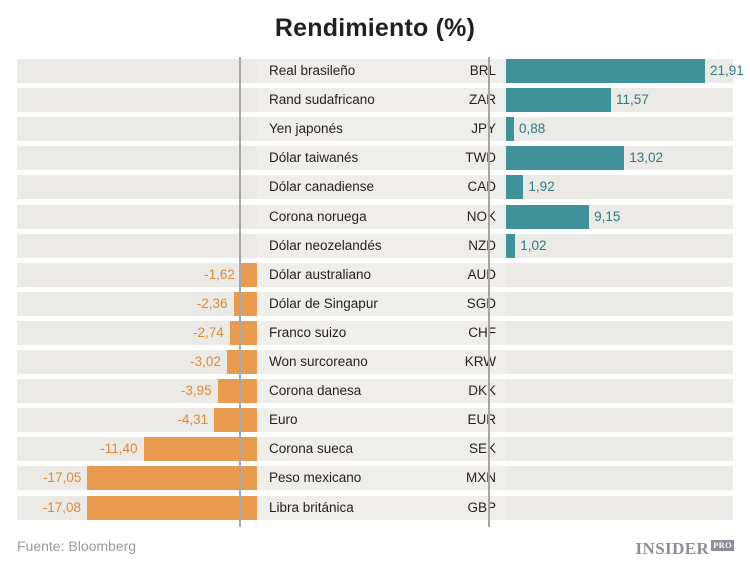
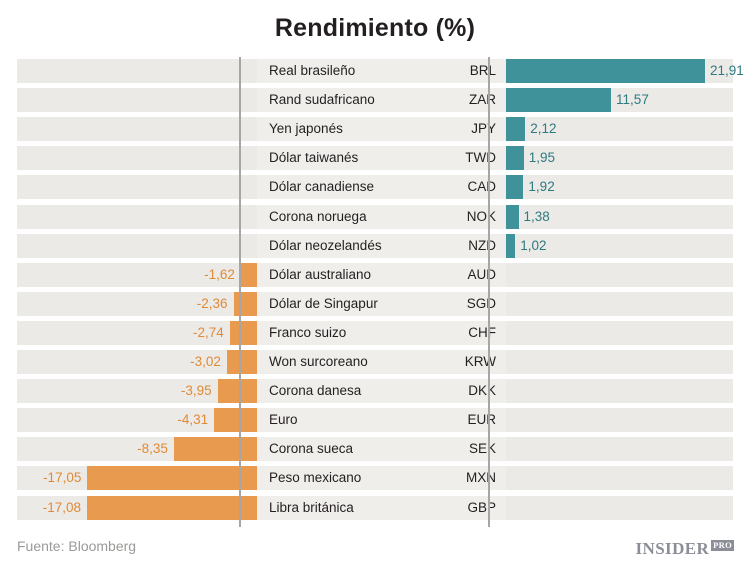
Yen japonés: 0,88 -> 2,12
Dólar taiwanés: 13,02 -> 1,95
Corona noruega: 9,15 -> 1,38
Corona sueca: -11,40 -> -8,35
